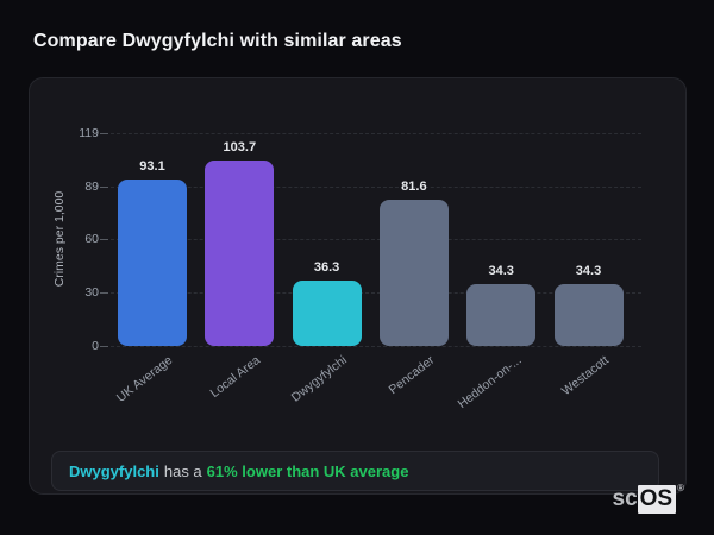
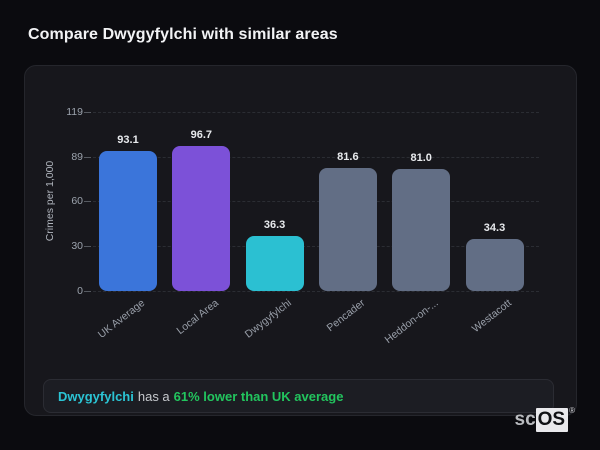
Local Area: 103.7 -> 96.7
Heddon-on-...: 34.3 -> 81.0
